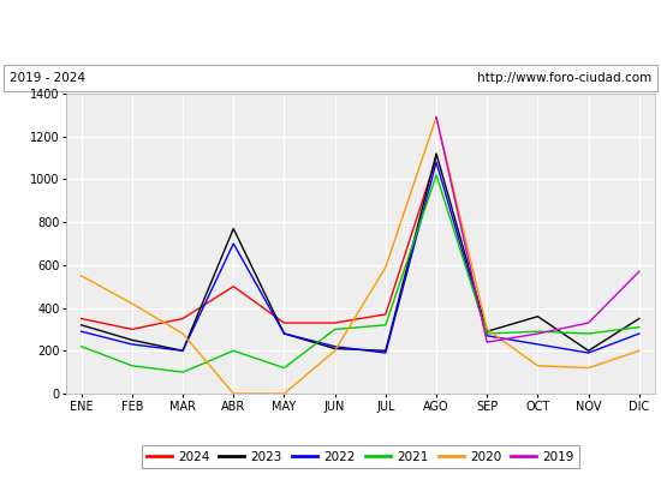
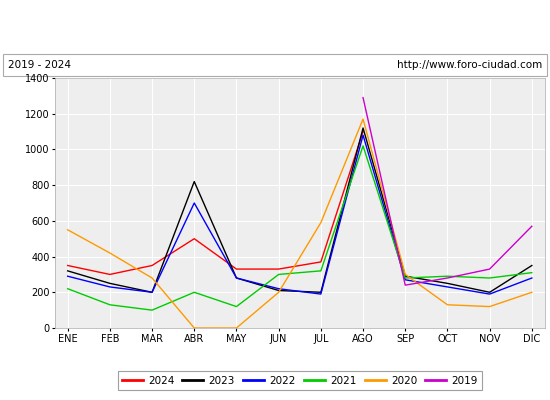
2023/ABR: 770 -> 820
2020/AGO: 1290 -> 1170
2023/OCT: 360 -> 250
